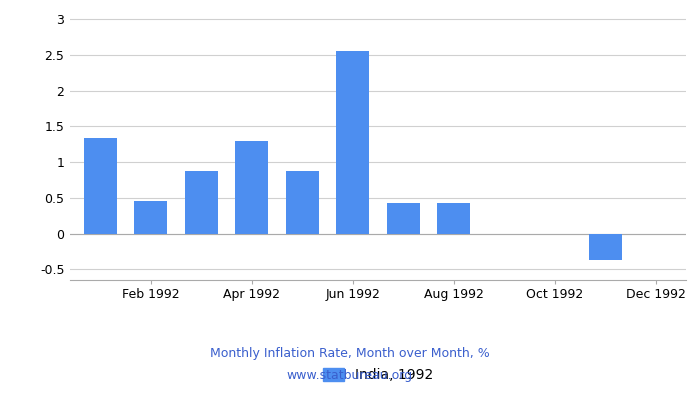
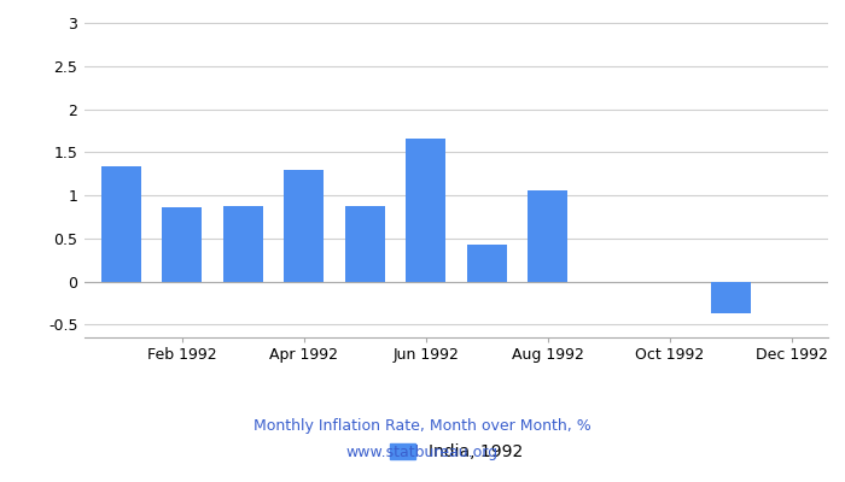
Feb 1992: 0.46 -> 0.86
Jun 1992: 2.55 -> 1.66
Aug 1992: 0.43 -> 1.06
